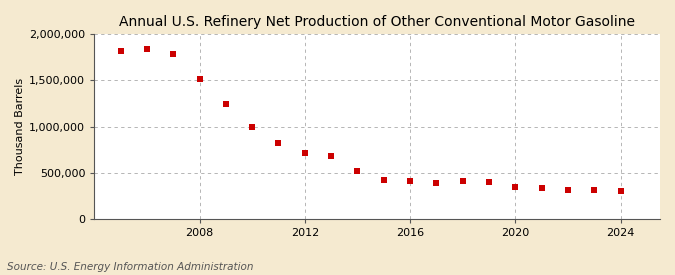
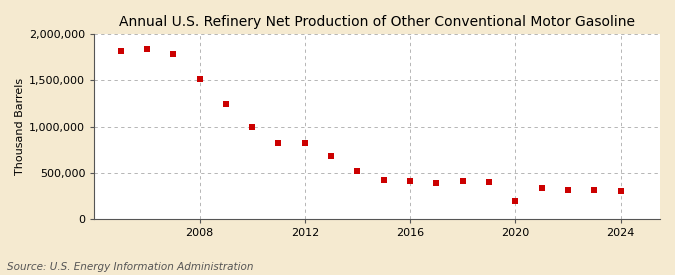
2012: 710,000 -> 820,000
2020: 350,000 -> 200,000
